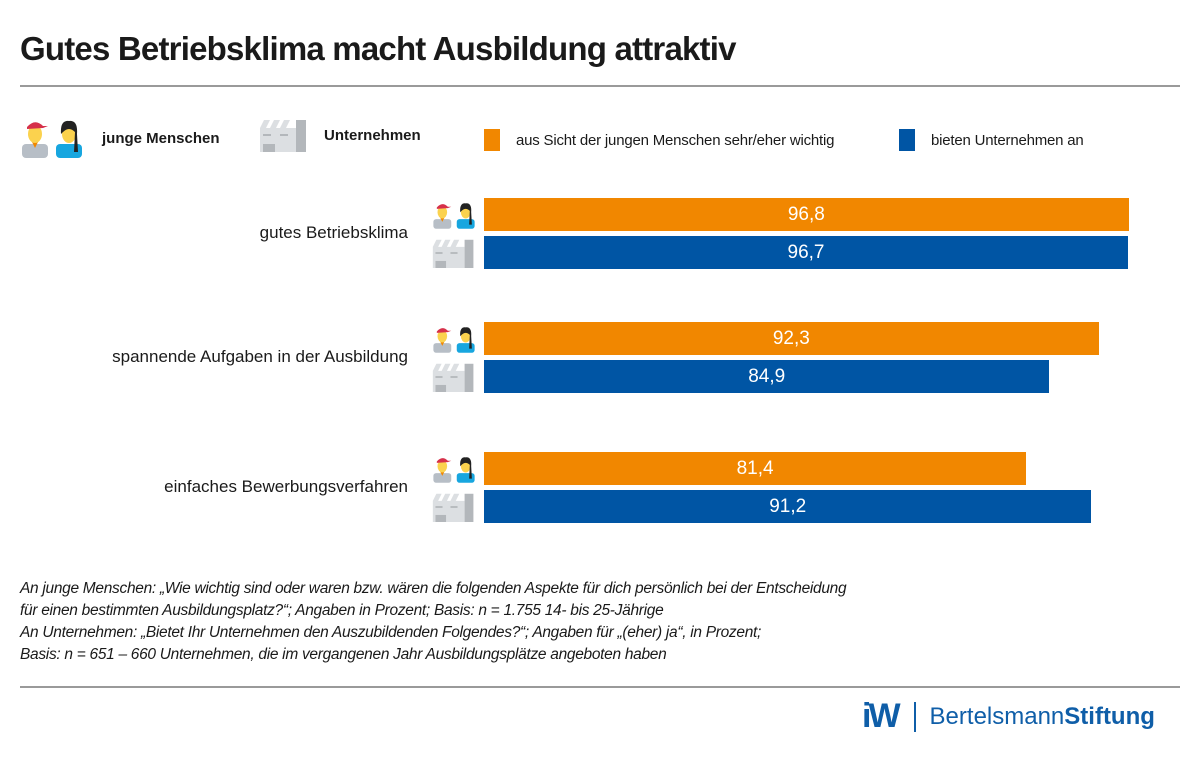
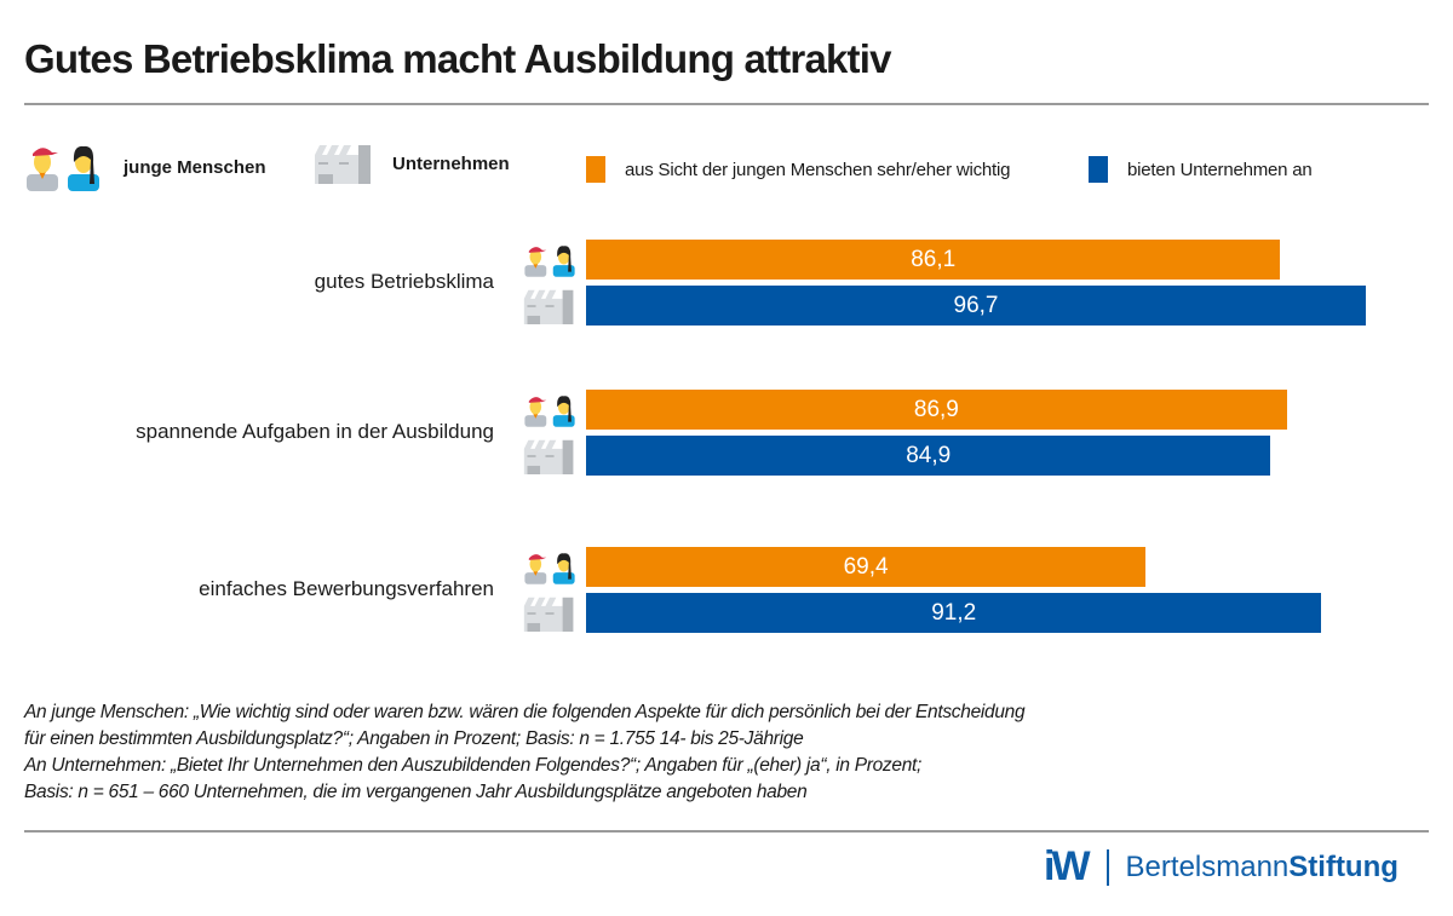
aus Sicht der jungen Menschen sehr/eher wichtig/gutes Betriebsklima: 96,8 -> 86,1
aus Sicht der jungen Menschen sehr/eher wichtig/spannende Aufgaben in der Ausbildung: 92,3 -> 86,9
aus Sicht der jungen Menschen sehr/eher wichtig/einfaches Bewerbungsverfahren: 81,4 -> 69,4
